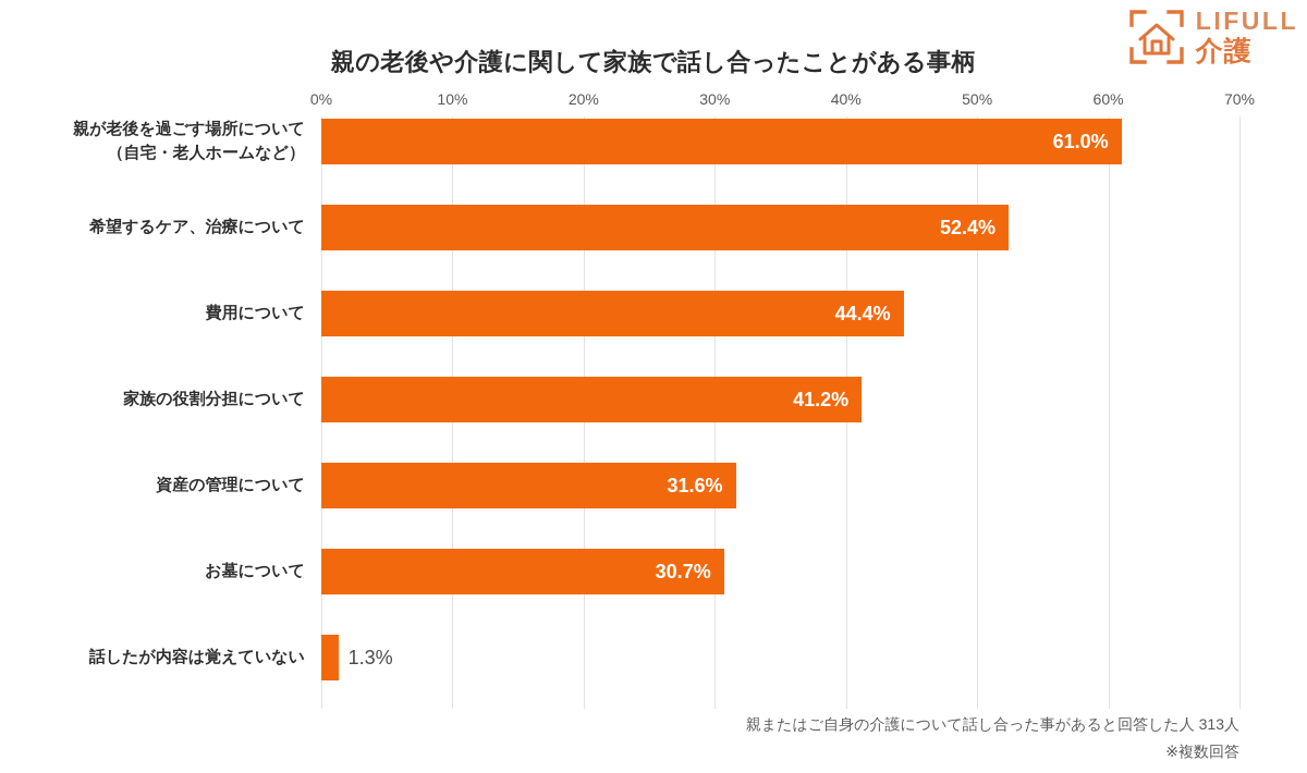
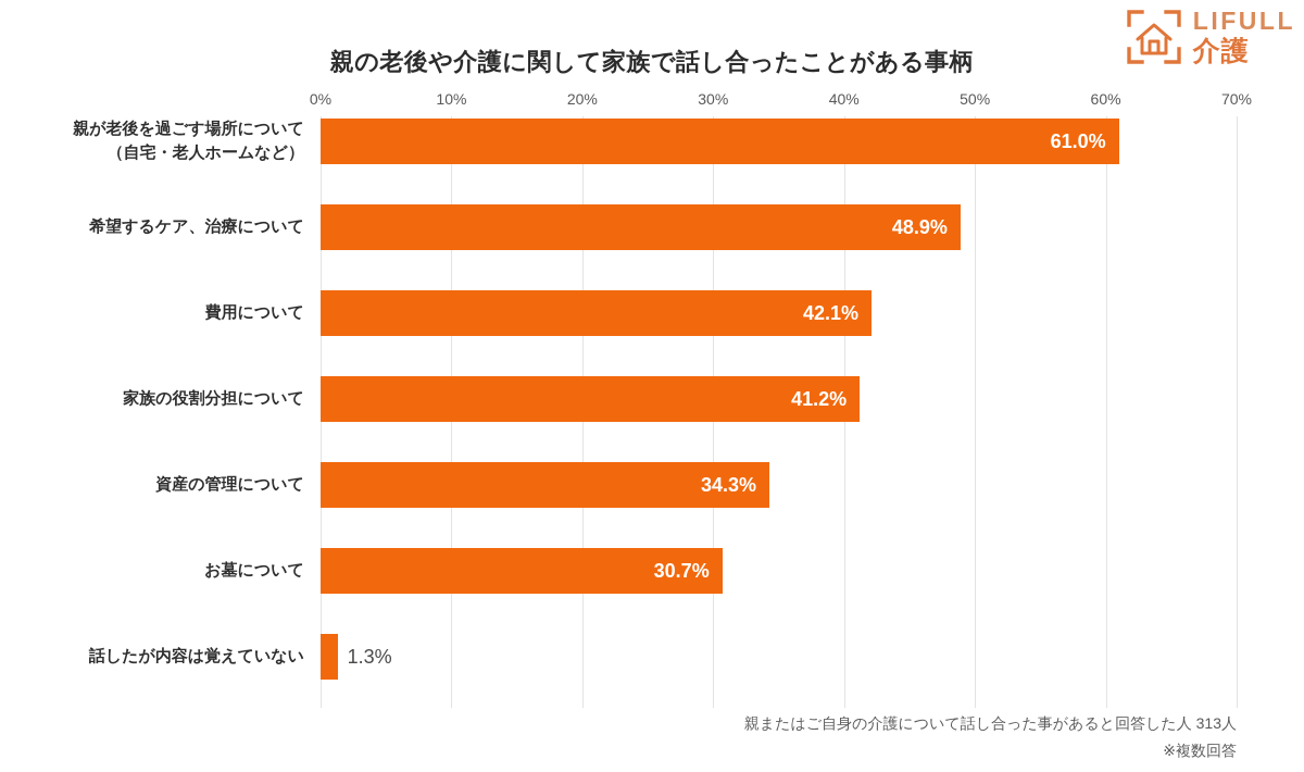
希望するケア、治療について: 52.4% -> 48.9%
費用について: 44.4% -> 42.1%
資産の管理について: 31.6% -> 34.3%
